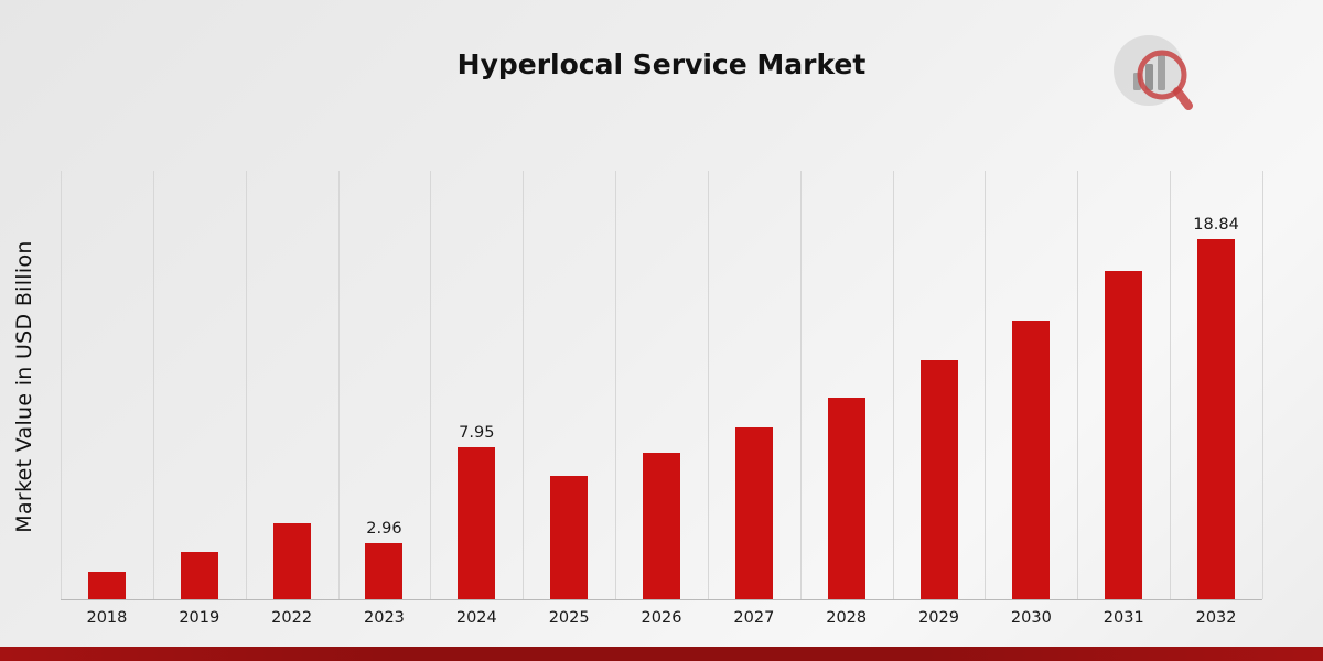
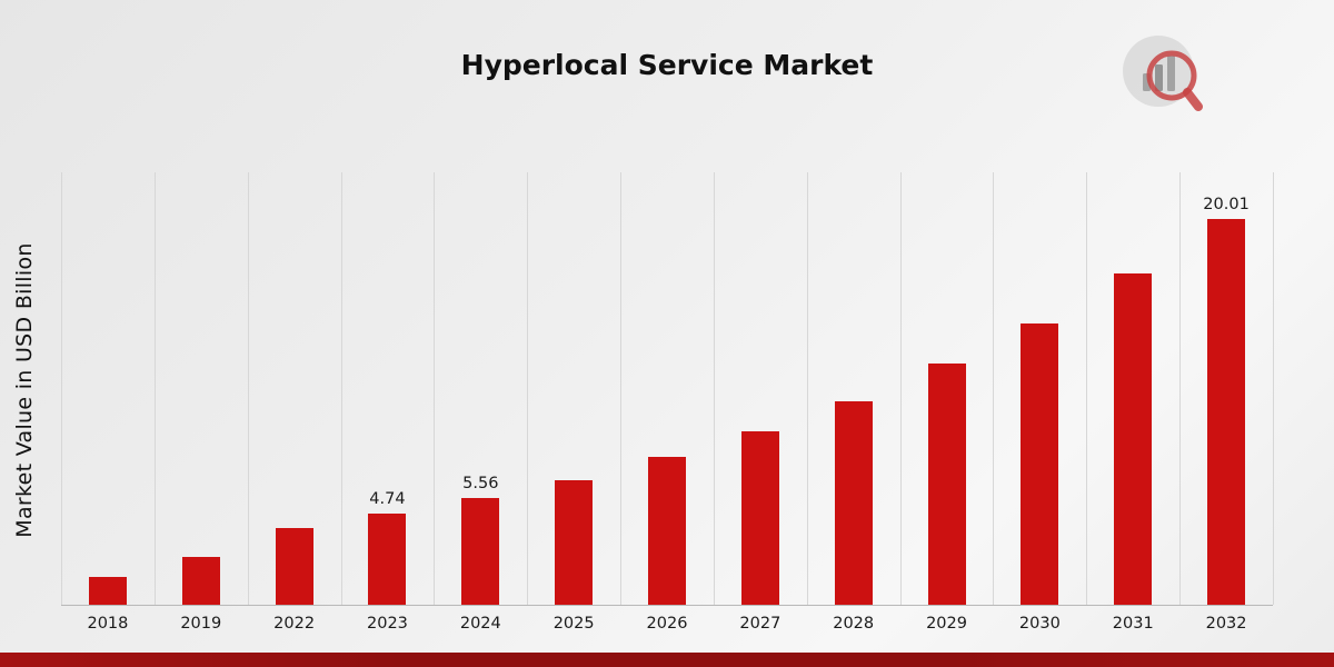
2023: 2.96 -> 4.74
2024: 7.95 -> 5.56
2032: 18.84 -> 20.01
